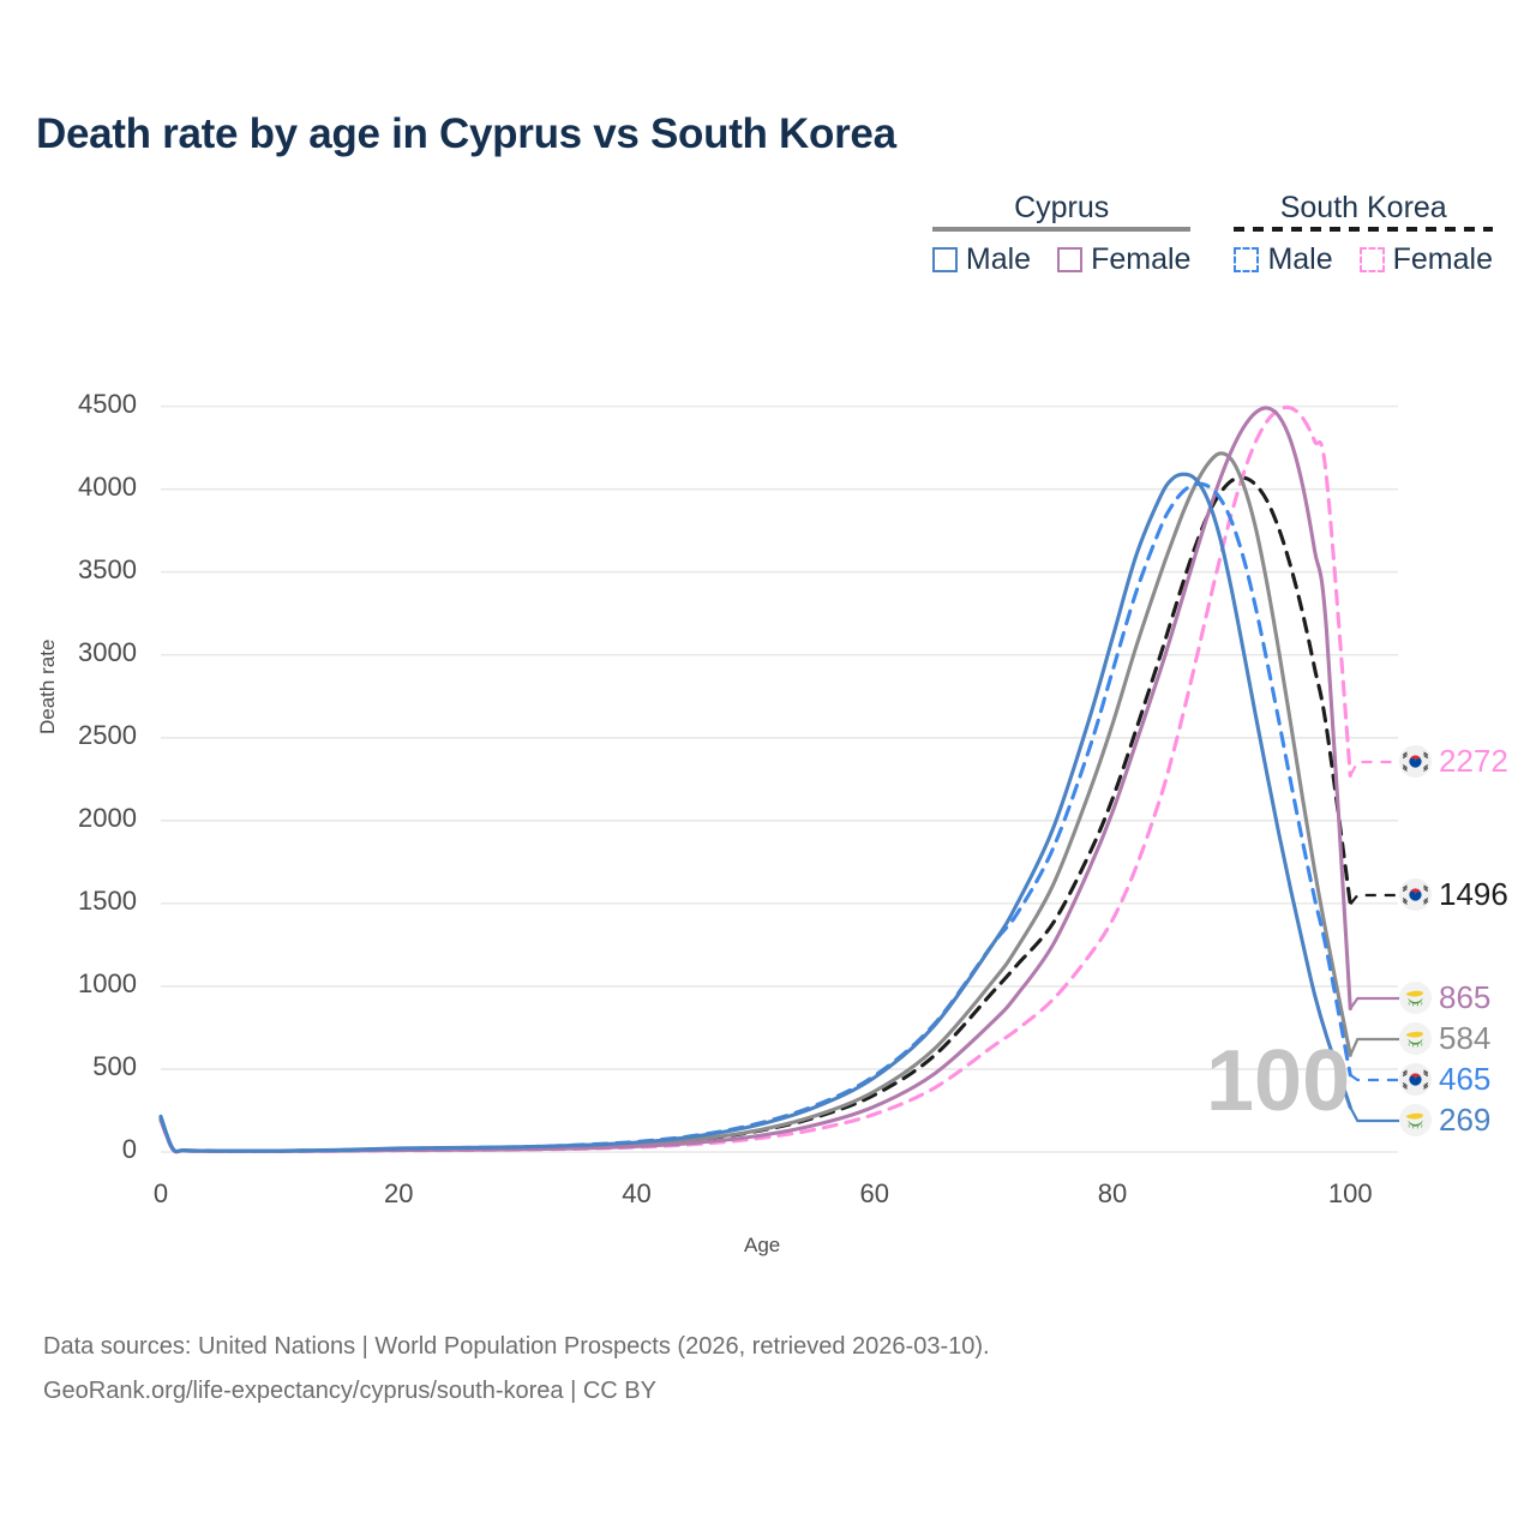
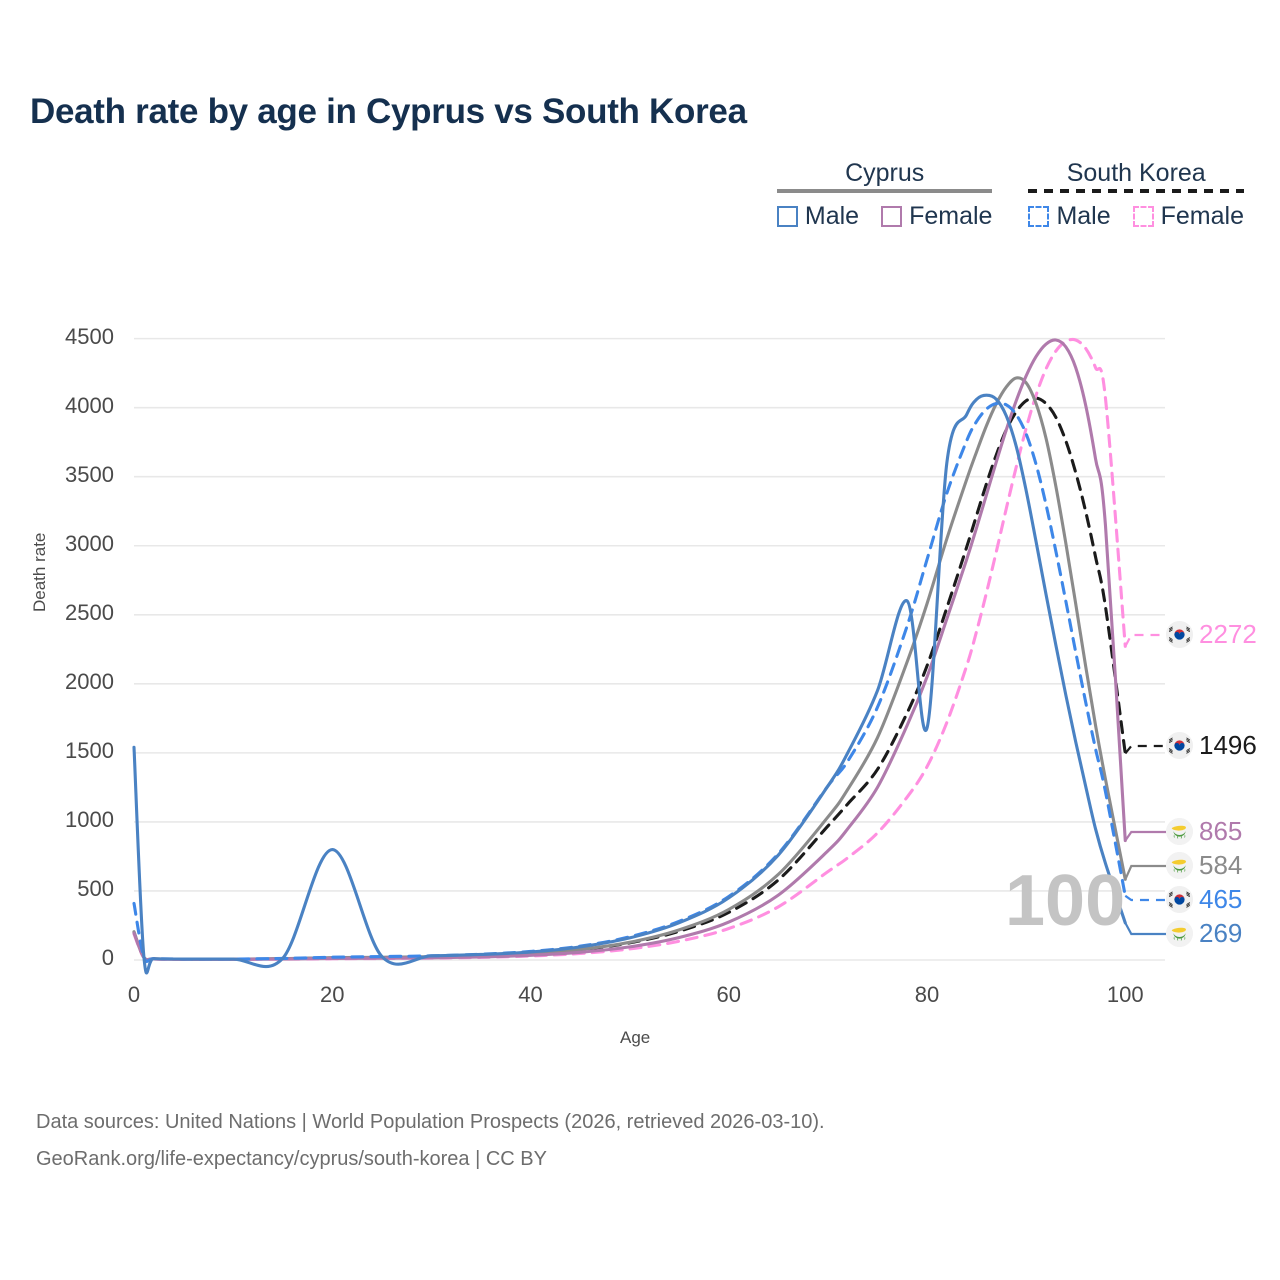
Cyprus Male/0: 220 -> 1540
South Korea Male/0: 210 -> 410
Cyprus Male/20: 20 -> 800
Cyprus Male/80: 3100 -> 1680
